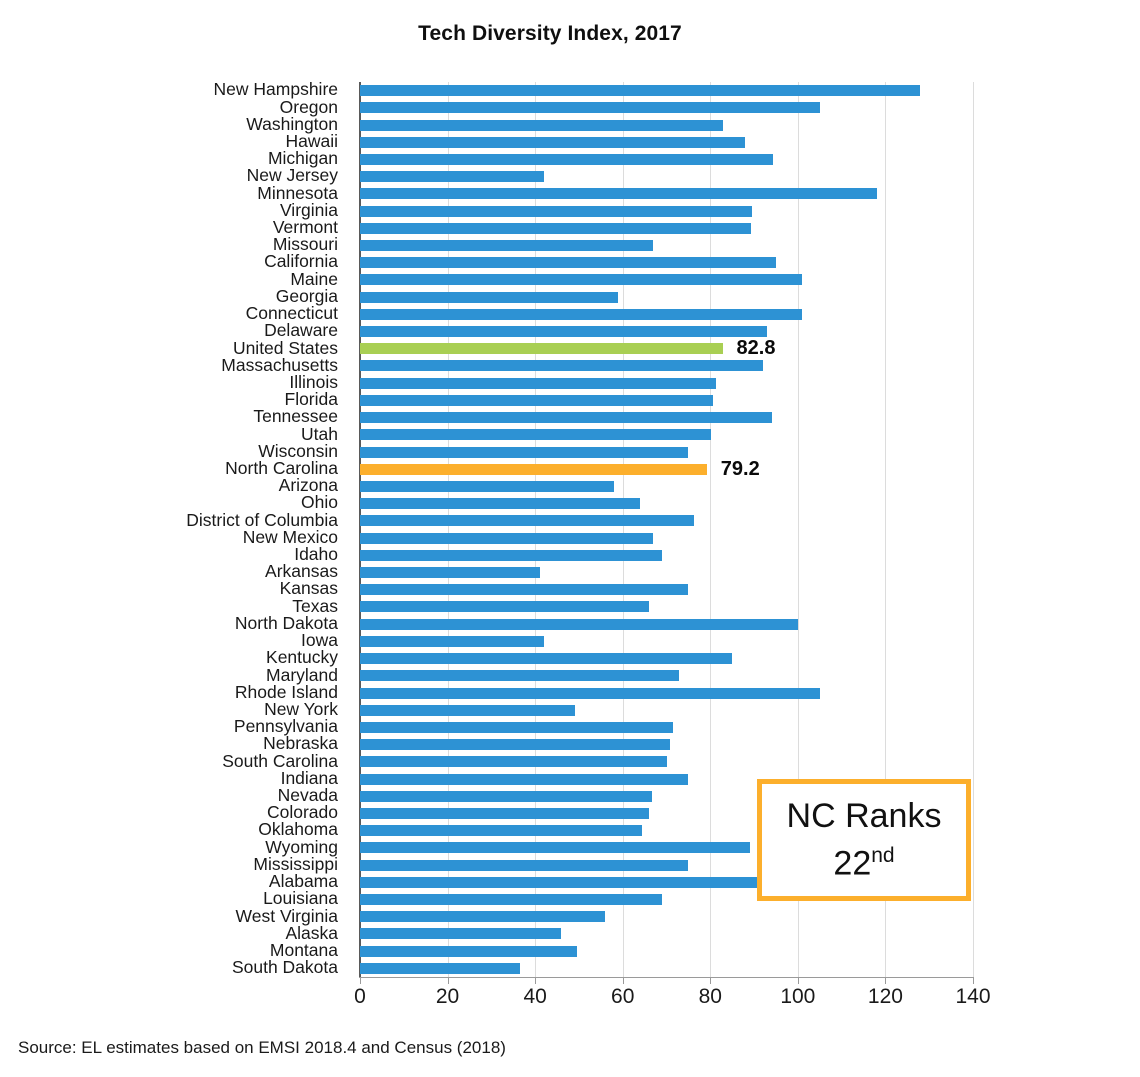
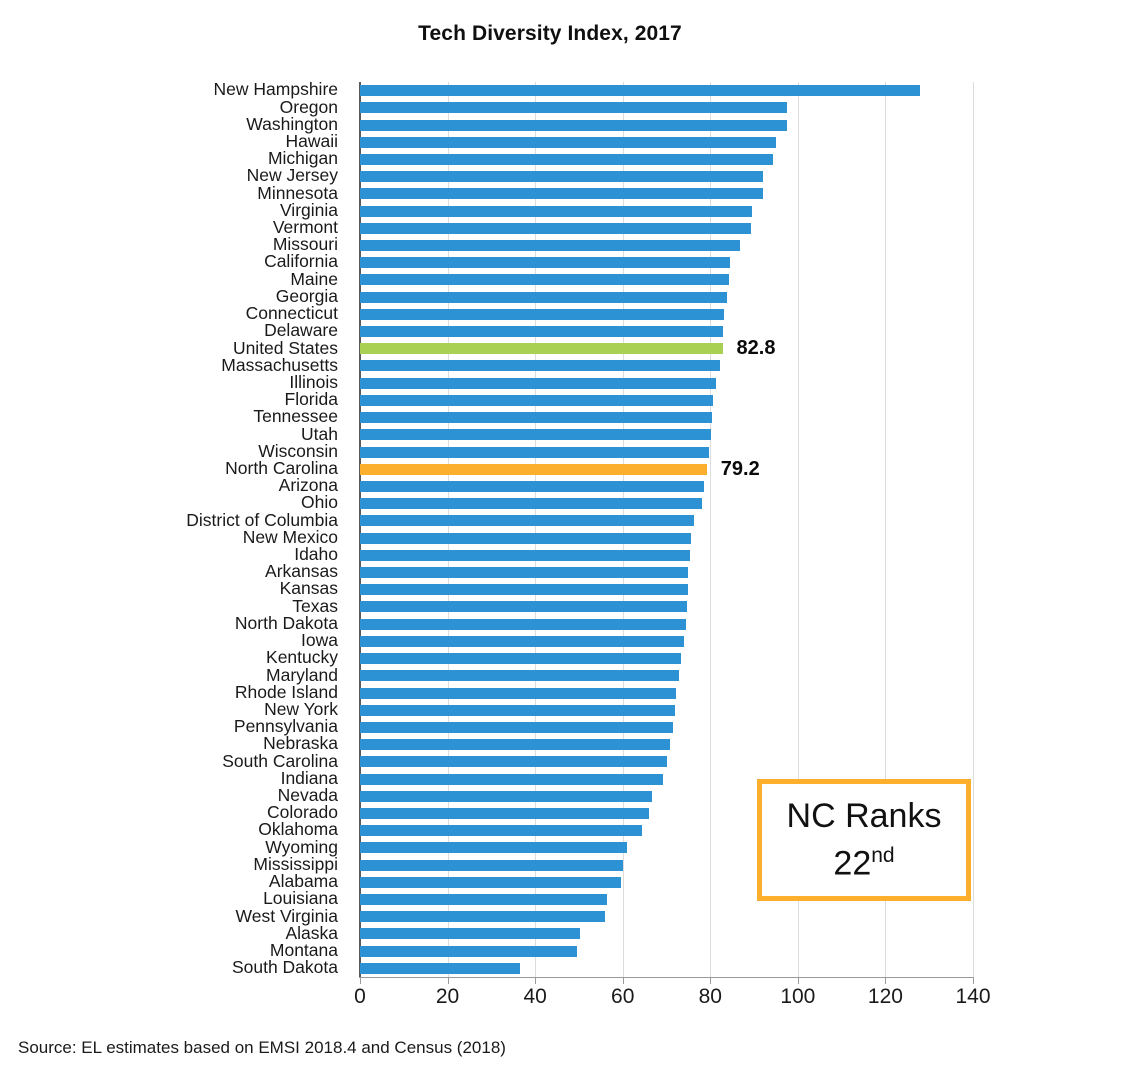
Oregon: 105 -> 98
Washington: 83 -> 98
Hawaii: 88 -> 95
New Jersey: 42 -> 92
Minnesota: 118 -> 92
Missouri: 67 -> 87
California: 95 -> 84
Maine: 101 -> 84
Georgia: 59 -> 84
Connecticut: 101 -> 83
Delaware: 93 -> 83
Massachusetts: 92 -> 82
Tennessee: 94 -> 80
Wisconsin: 75 -> 80
Arizona: 58 -> 79
Ohio: 64 -> 78
New Mexico: 67 -> 76
Idaho: 69 -> 75
Arkansas: 41 -> 75
Texas: 66 -> 75
North Dakota: 100 -> 74
Iowa: 42 -> 74
Kentucky: 85 -> 73
Rhode Island: 105 -> 72
New York: 49 -> 72
Indiana: 75 -> 69
Wyoming: 89 -> 61
Mississippi: 75 -> 60
Alabama: 95 -> 60
Louisiana: 69 -> 56
Alaska: 46 -> 50
